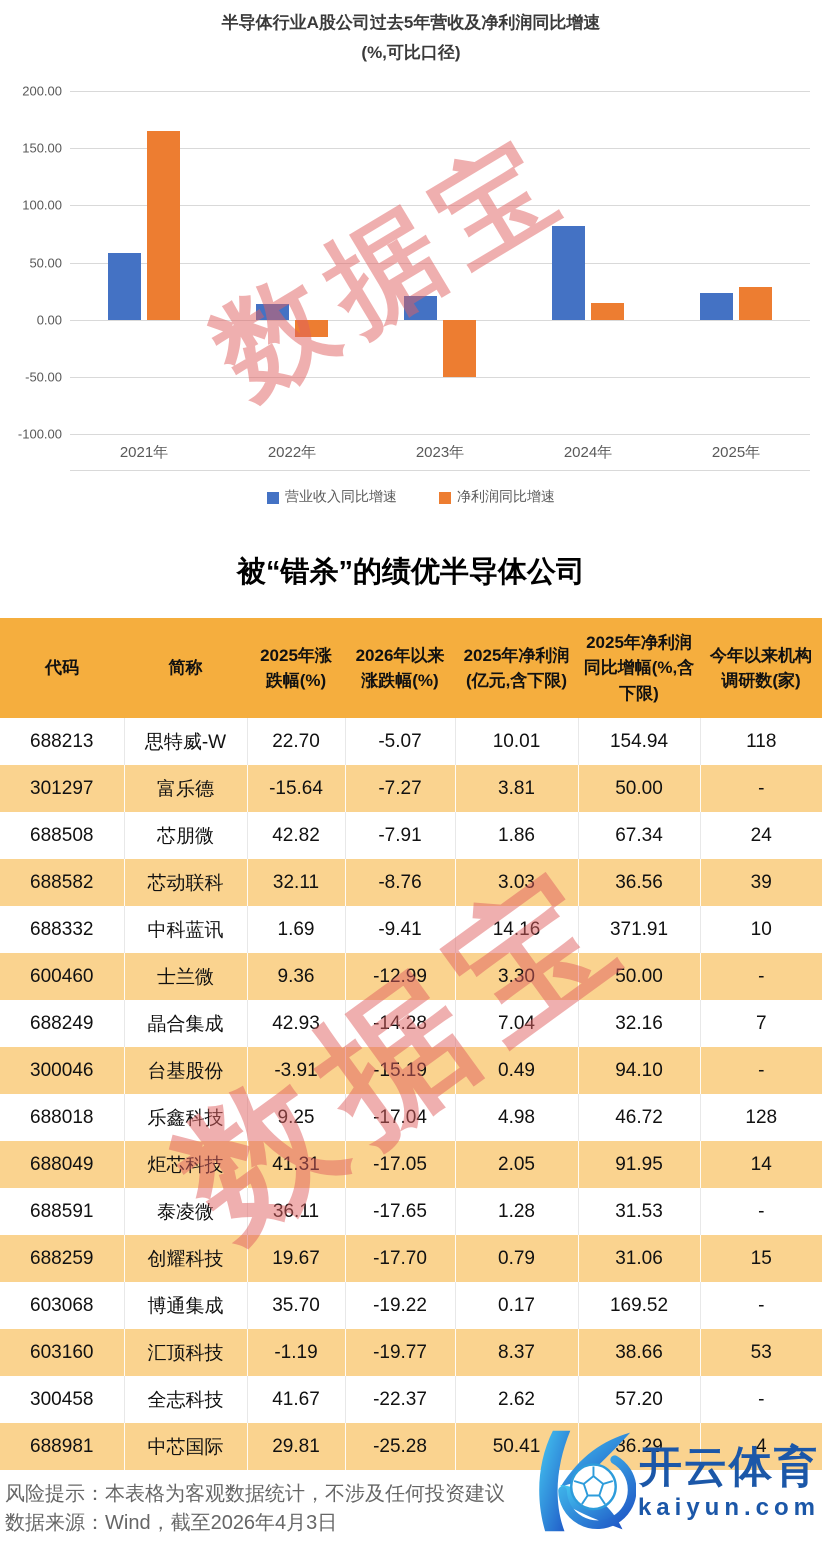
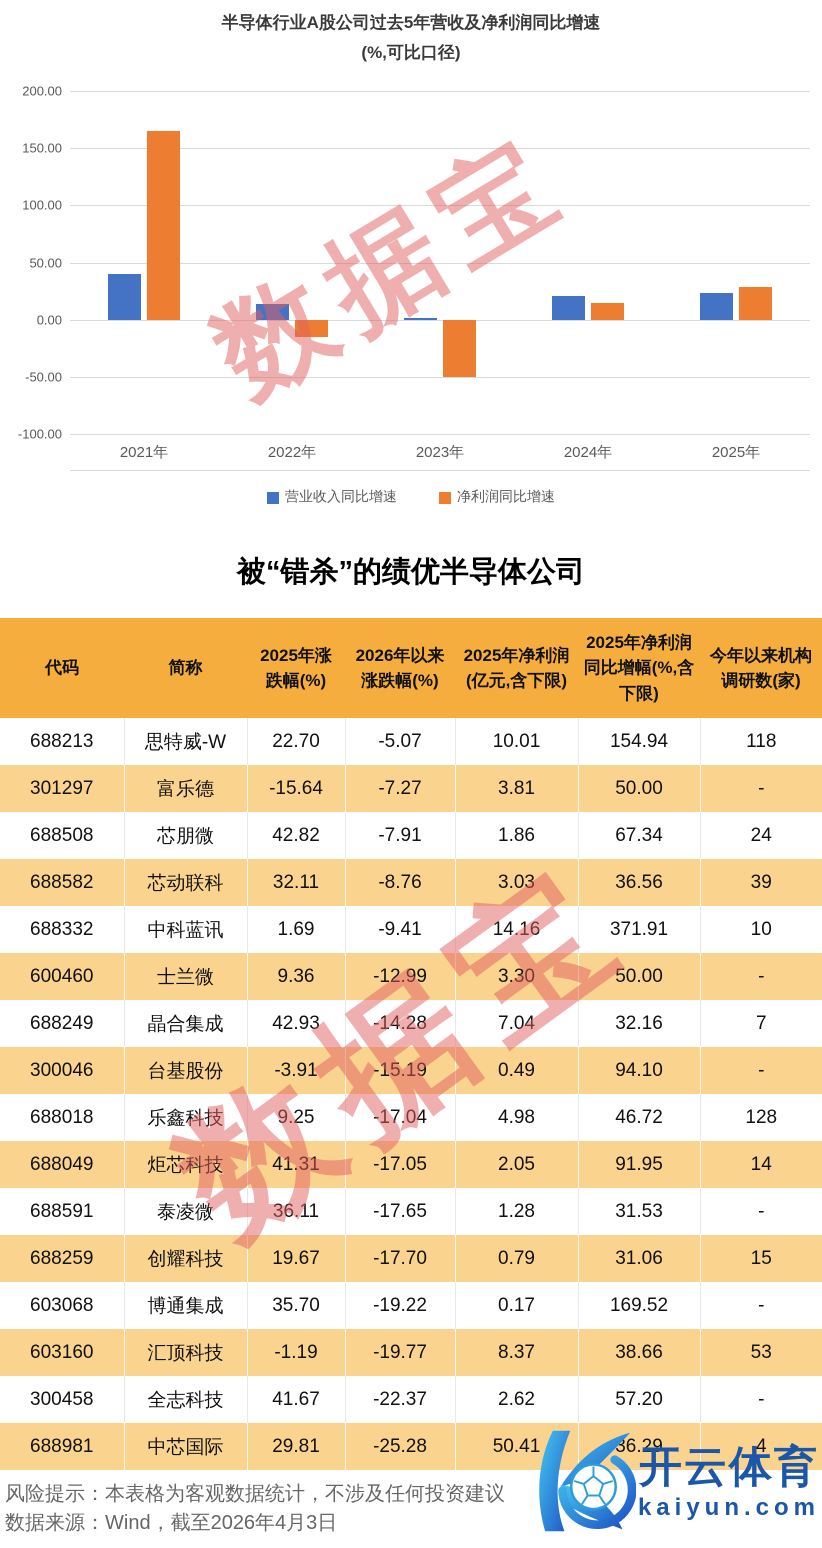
营业收入同比增速/2021年: 58 -> 40
营业收入同比增速/2023年: 21 -> 2
营业收入同比增速/2024年: 82 -> 21
